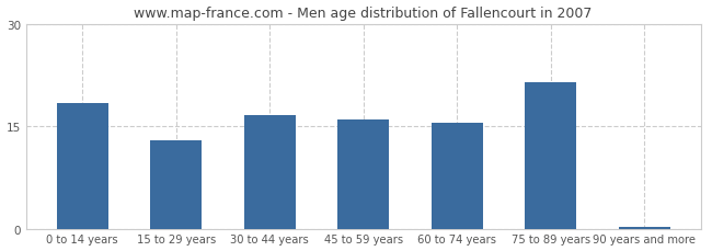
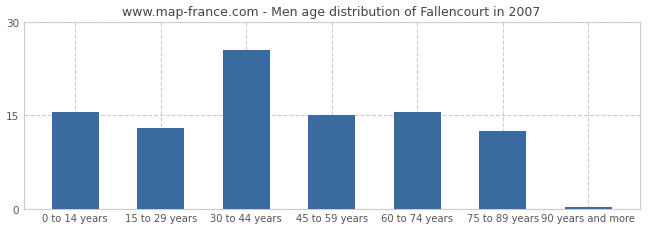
0 to 14 years: 18.4 -> 15.5
30 to 44 years: 16.6 -> 25.5
45 to 59 years: 16.0 -> 15.0
75 to 89 years: 21.4 -> 12.5
